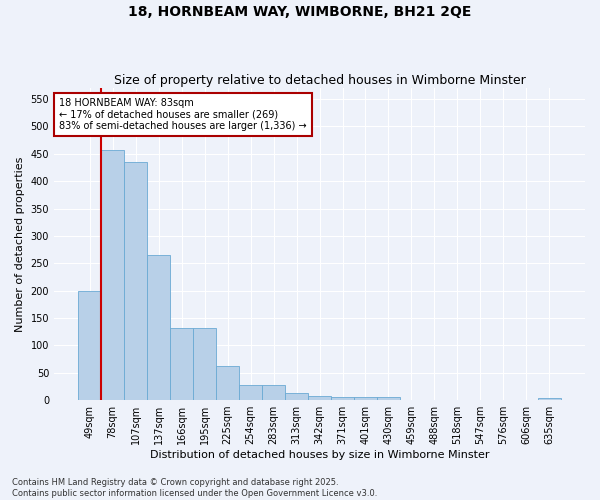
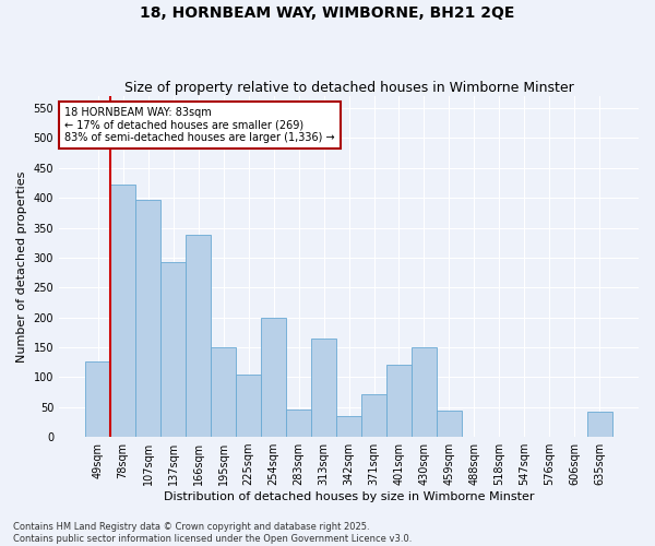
49sqm: 200 -> 126
78sqm: 457 -> 422
107sqm: 435 -> 396
137sqm: 265 -> 292
166sqm: 132 -> 338
195sqm: 132 -> 150
225sqm: 62 -> 104
254sqm: 28 -> 200
283sqm: 28 -> 46
313sqm: 13 -> 164
342sqm: 8 -> 34
371sqm: 5 -> 72
401sqm: 5 -> 120
430sqm: 5 -> 150
459sqm: 1 -> 44
635sqm: 3 -> 42
